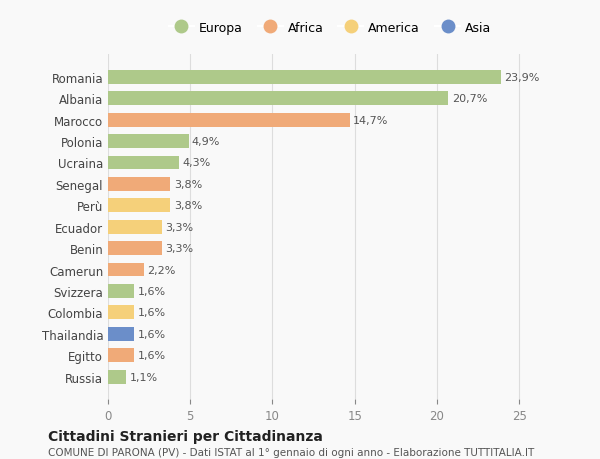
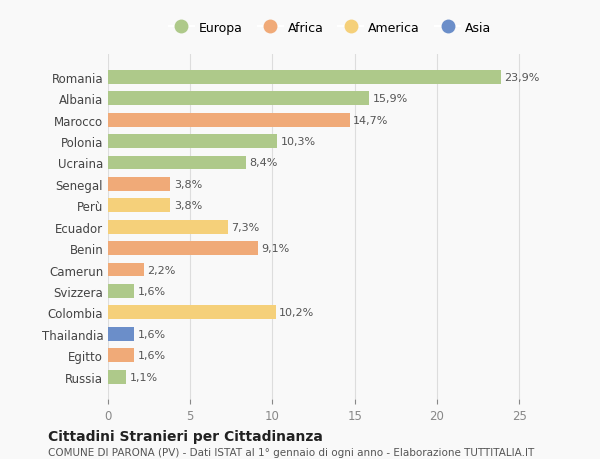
Albania: 20,7% -> 15,9%
Polonia: 4,9% -> 10,3%
Ucraina: 4,3% -> 8,4%
Ecuador: 3,3% -> 7,3%
Benin: 3,3% -> 9,1%
Colombia: 1,6% -> 10,2%
